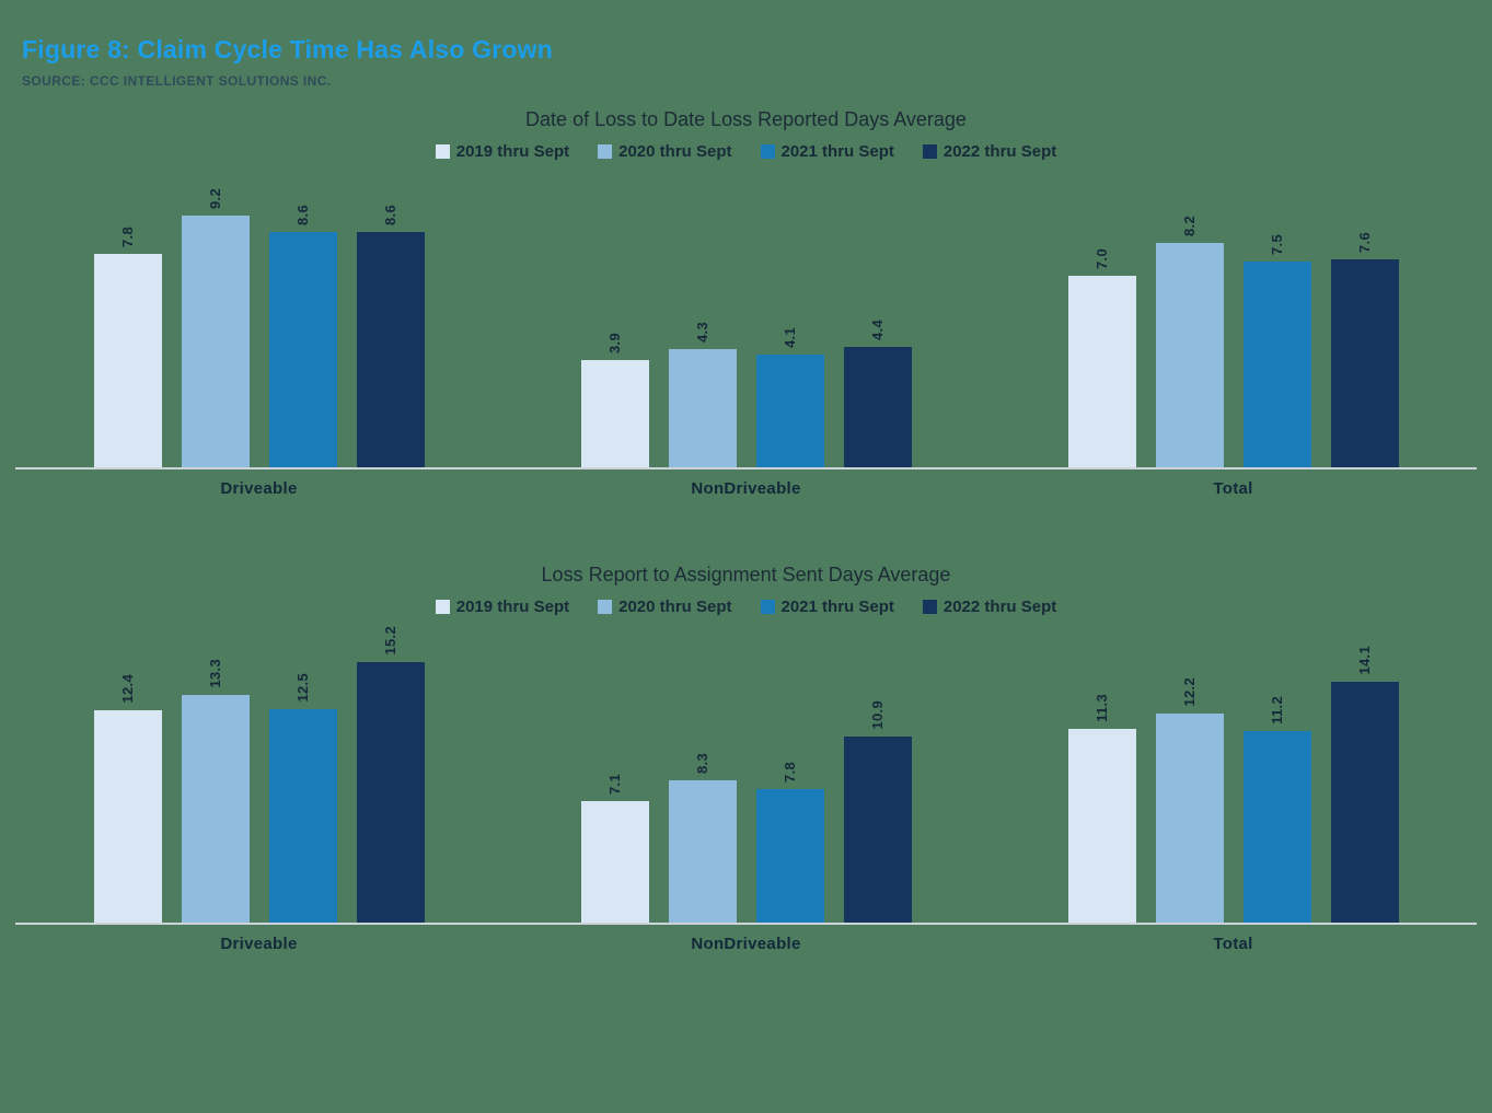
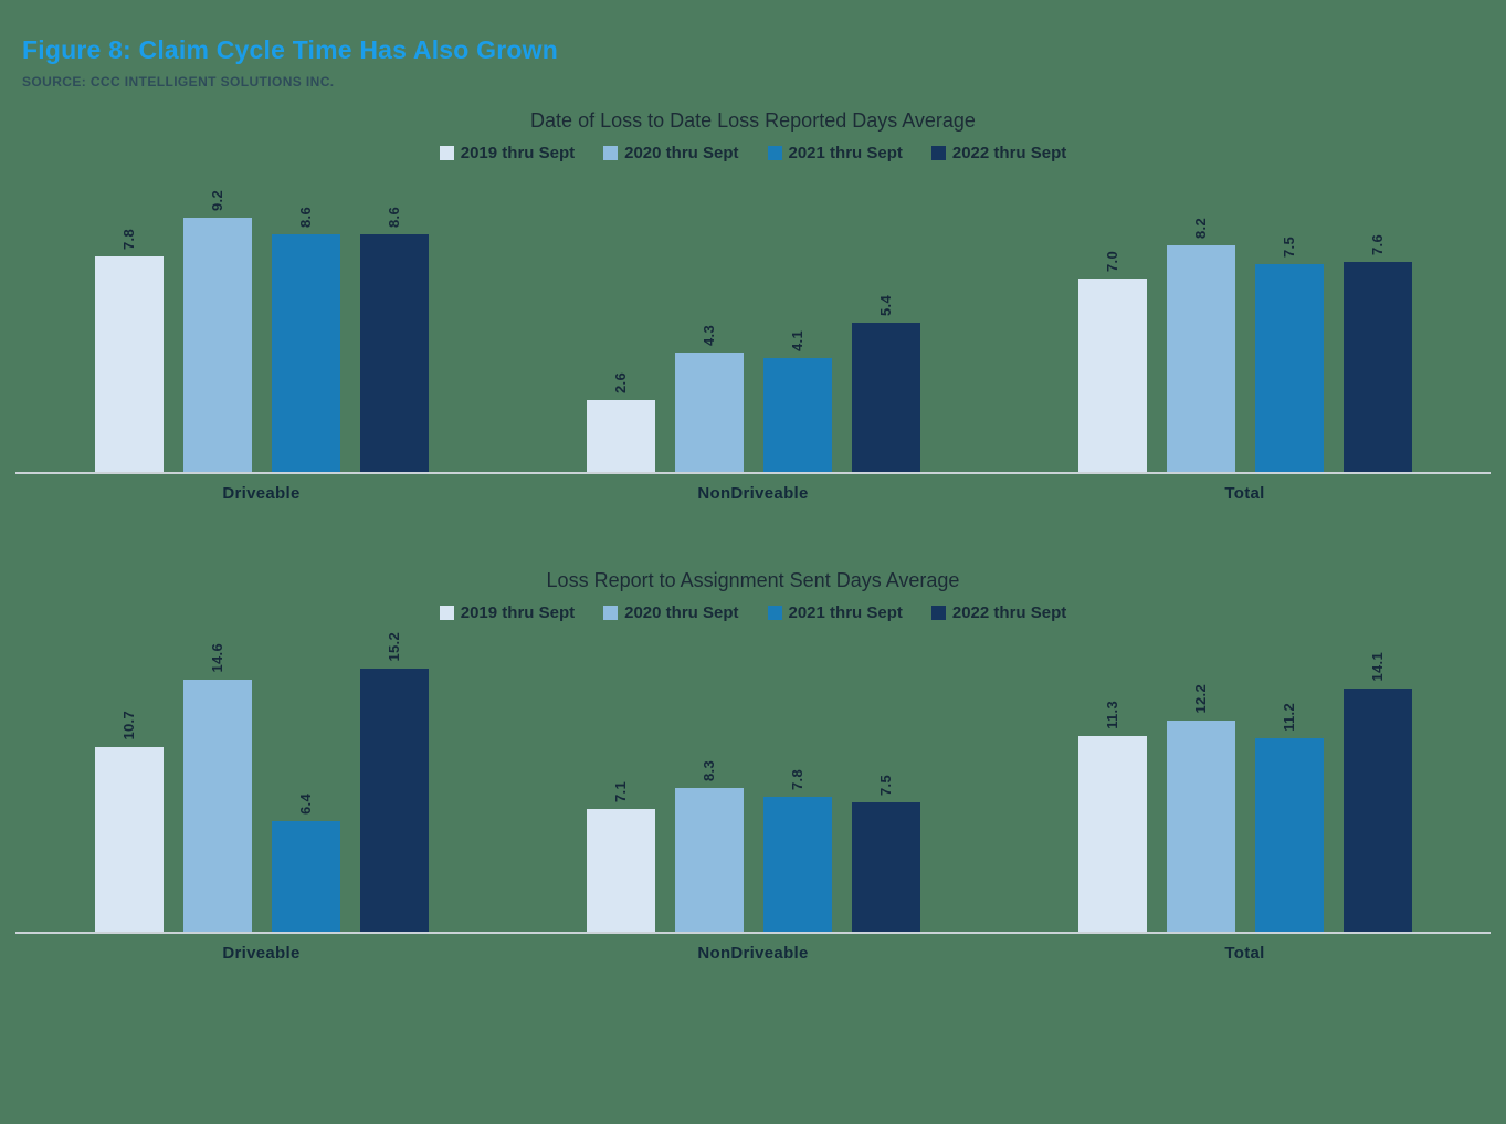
Date of Loss to Date Loss Reported Days Average/2019 thru Sept/NonDriveable: 3.9 -> 2.6
Date of Loss to Date Loss Reported Days Average/2022 thru Sept/NonDriveable: 4.4 -> 5.4
Loss Report to Assignment Sent Days Average/2019 thru Sept/Driveable: 12.4 -> 10.7
Loss Report to Assignment Sent Days Average/2020 thru Sept/Driveable: 13.3 -> 14.6
Loss Report to Assignment Sent Days Average/2021 thru Sept/Driveable: 12.5 -> 6.4
Loss Report to Assignment Sent Days Average/2022 thru Sept/NonDriveable: 10.9 -> 7.5
